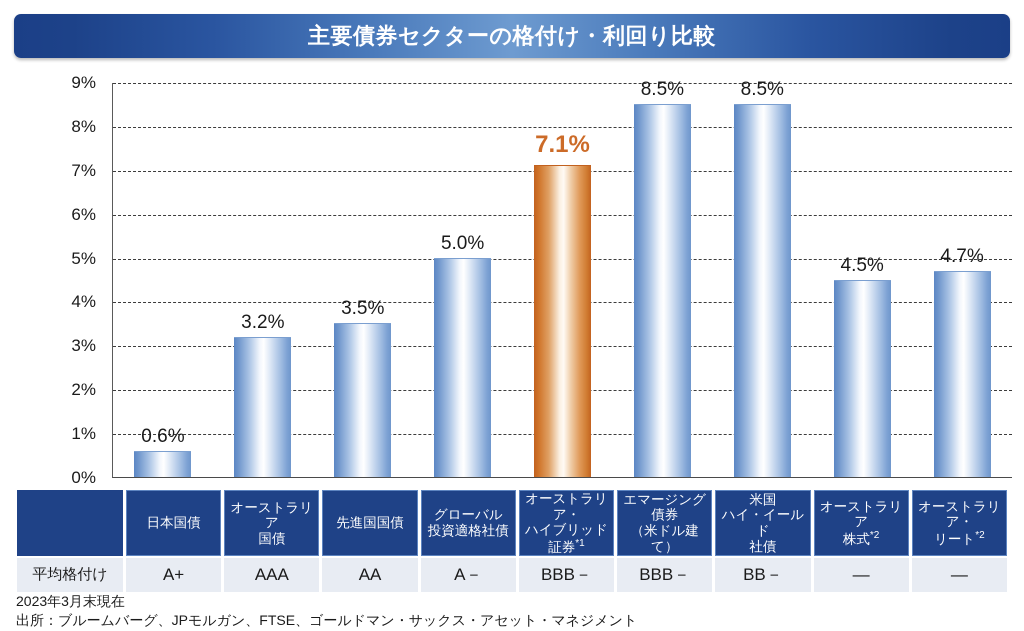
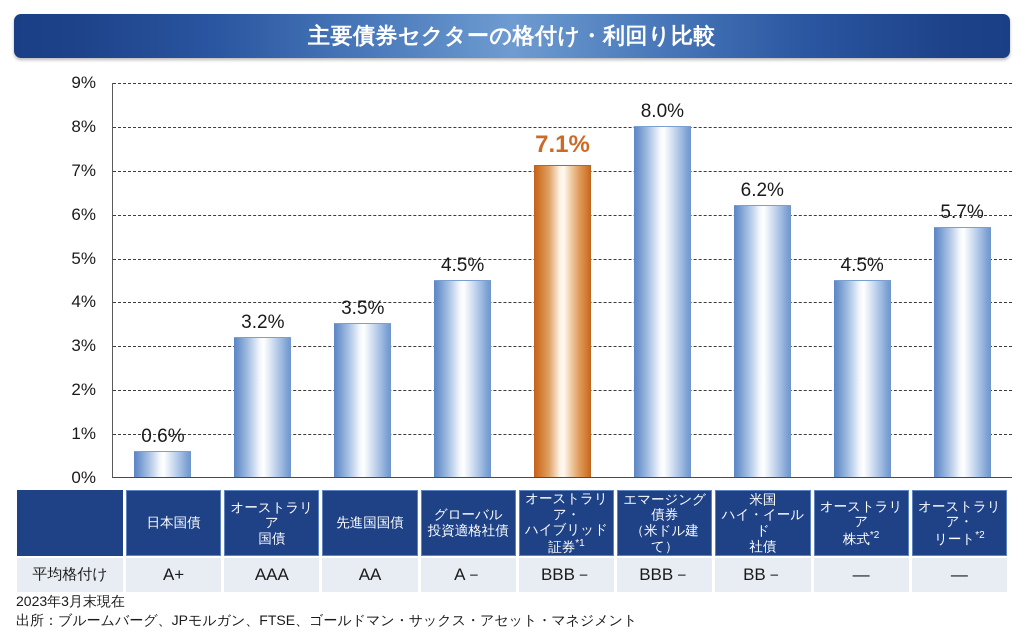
グローバル投資適格社債: 5.0% -> 4.5%
エマージング債券（米ドル建て）: 8.5% -> 8.0%
米国ハイ・イールド社債: 8.5% -> 6.2%
オーストラリア・リート*2: 4.7% -> 5.7%
